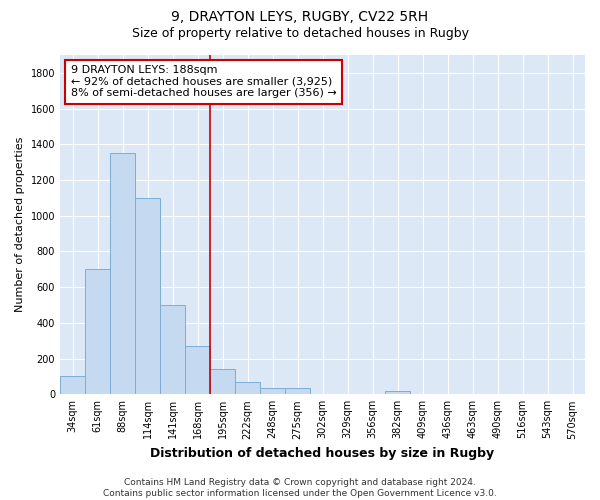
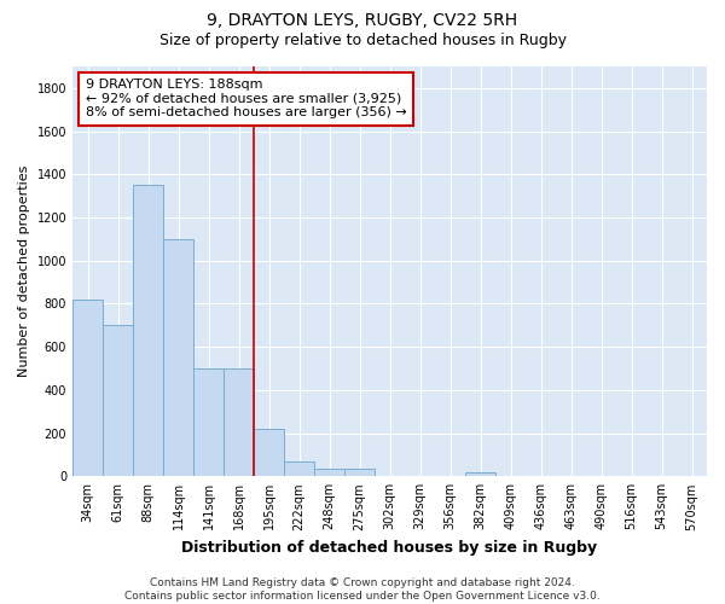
34sqm: 100 -> 820
168sqm: 270 -> 500
195sqm: 140 -> 220
